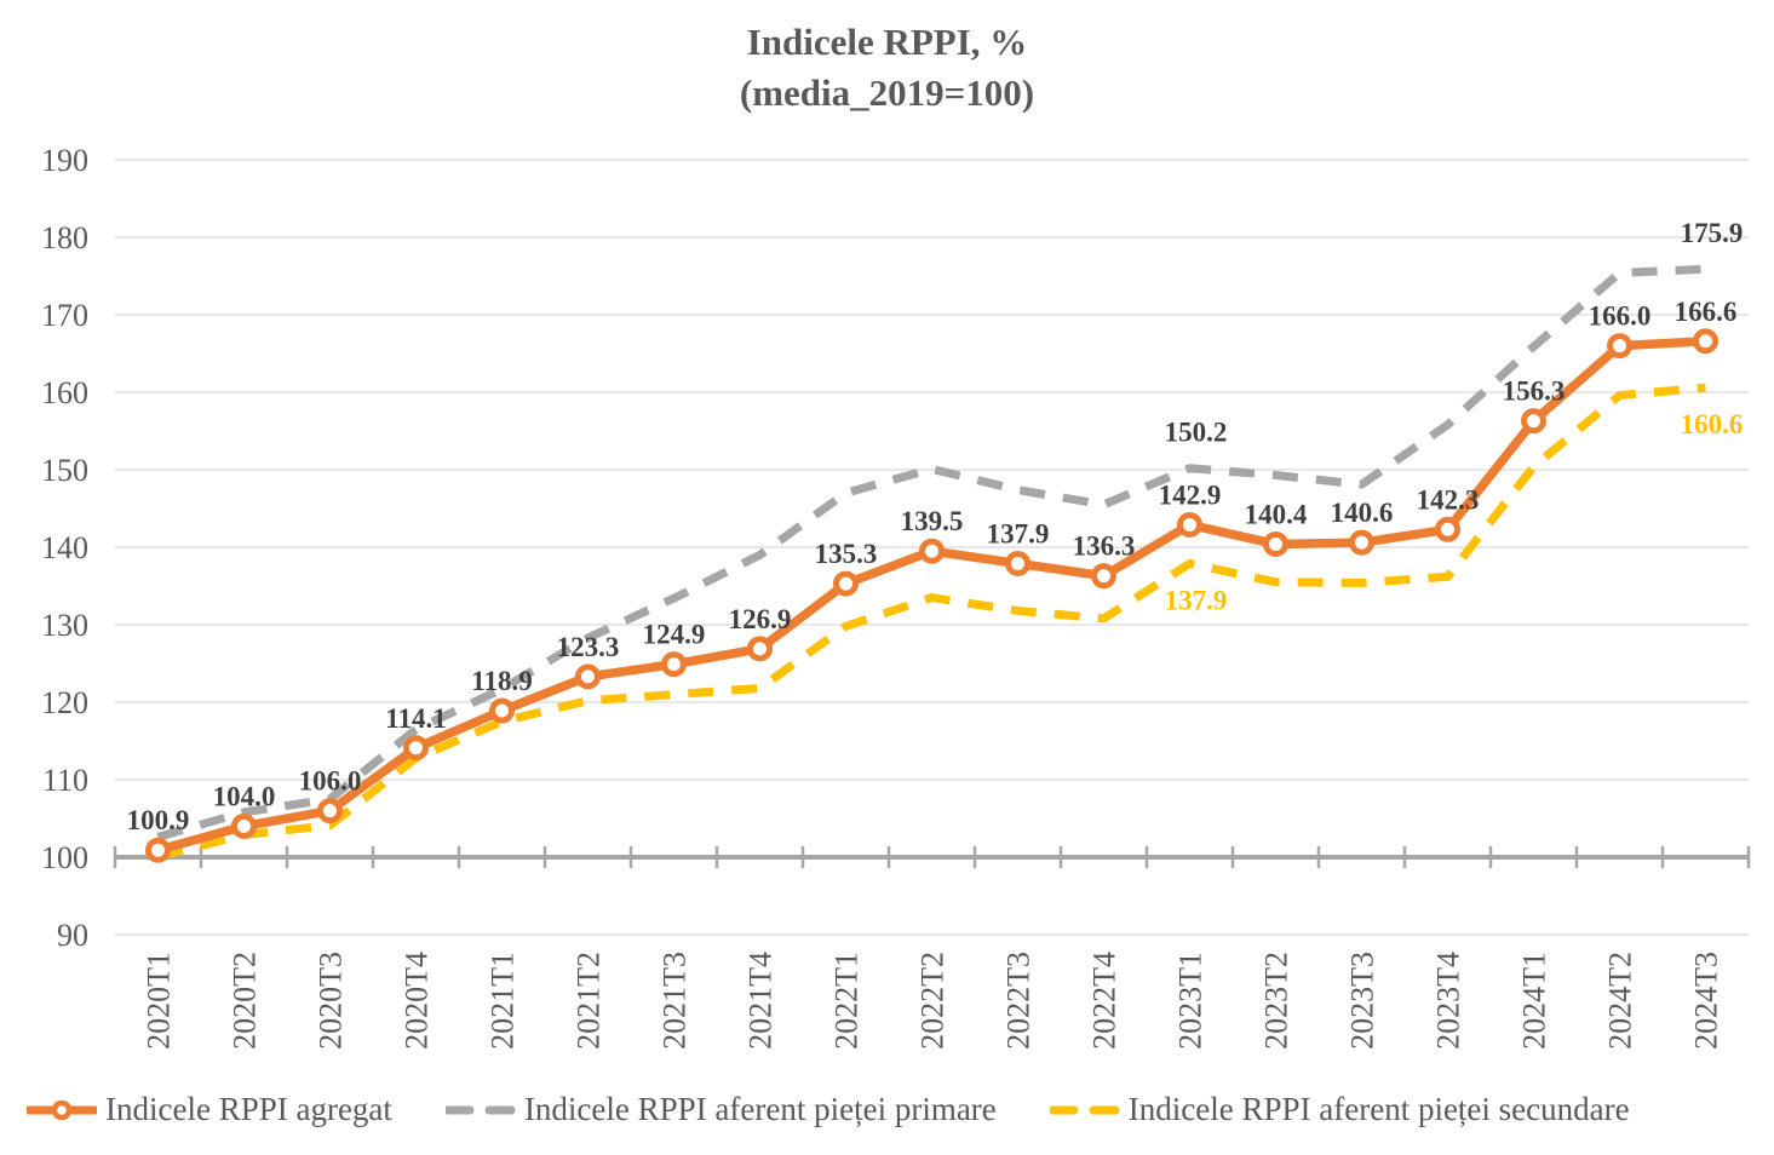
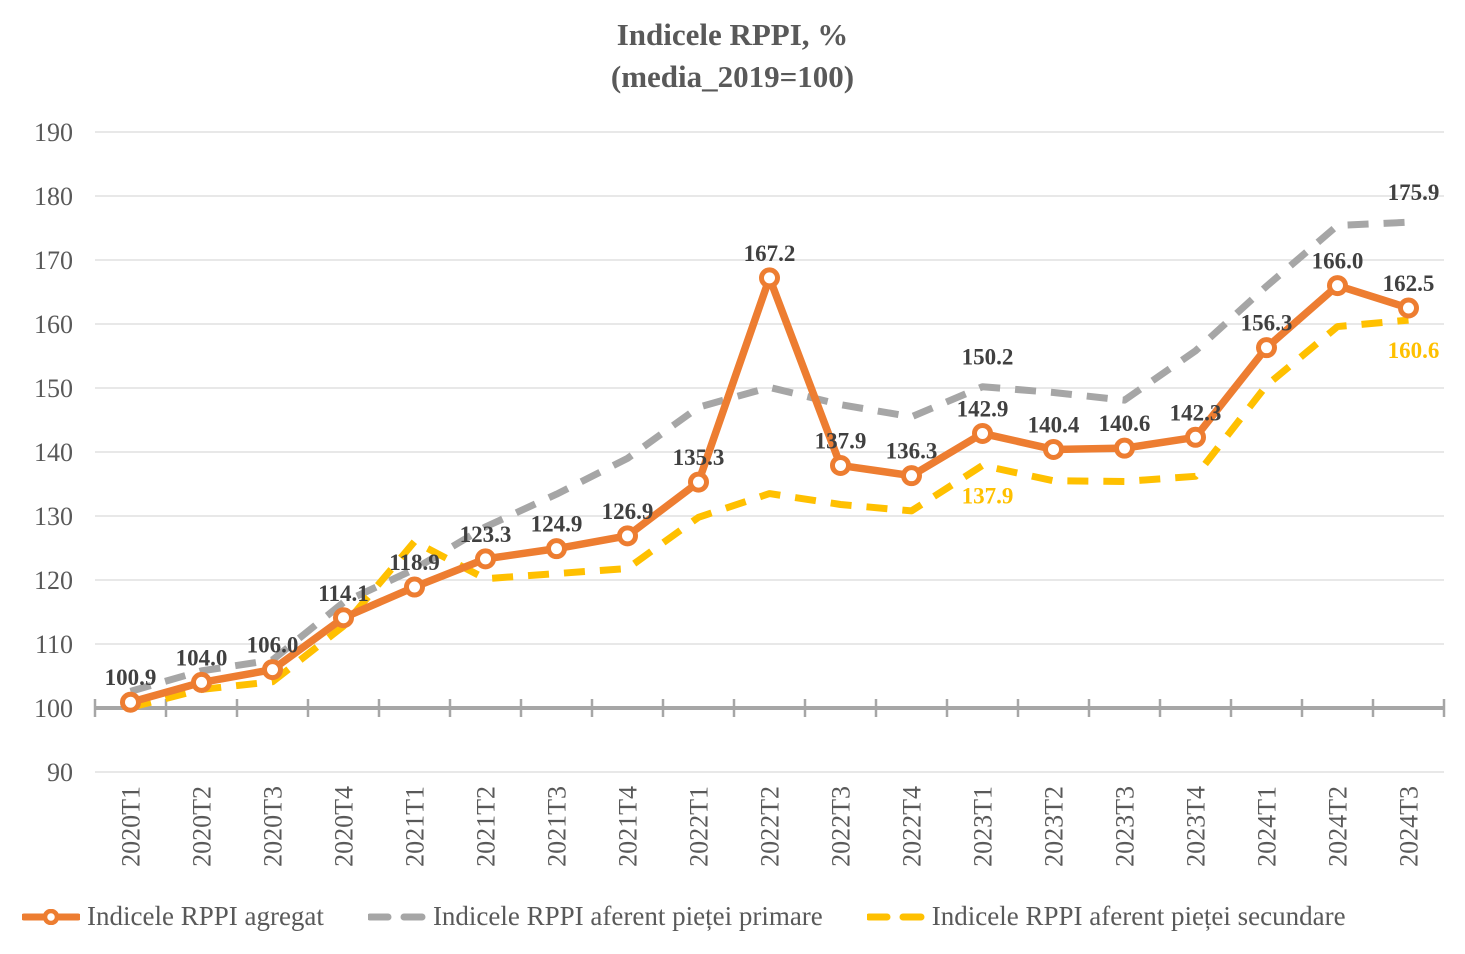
Indicele RPPI aferent pieței secundare/2021T1: 118 -> 126
Indicele RPPI agregat/2022T2: 139.5 -> 167.2
Indicele RPPI agregat/2024T3: 166.6 -> 162.5
